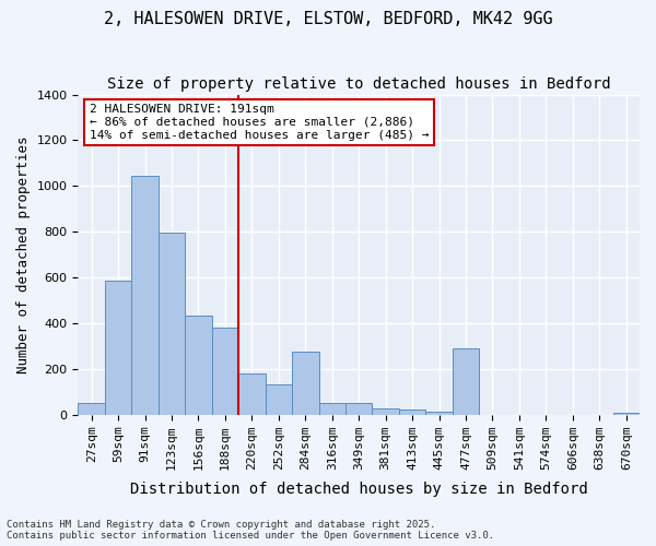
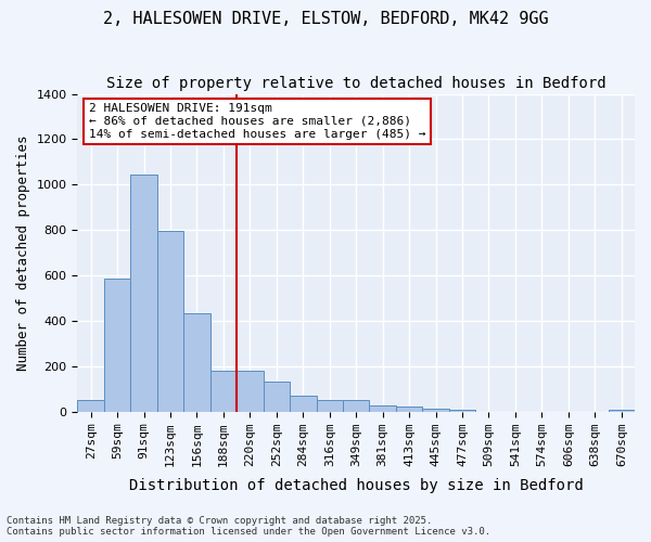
188sqm: 380 -> 180
284sqm: 275 -> 70
477sqm: 290 -> 10
